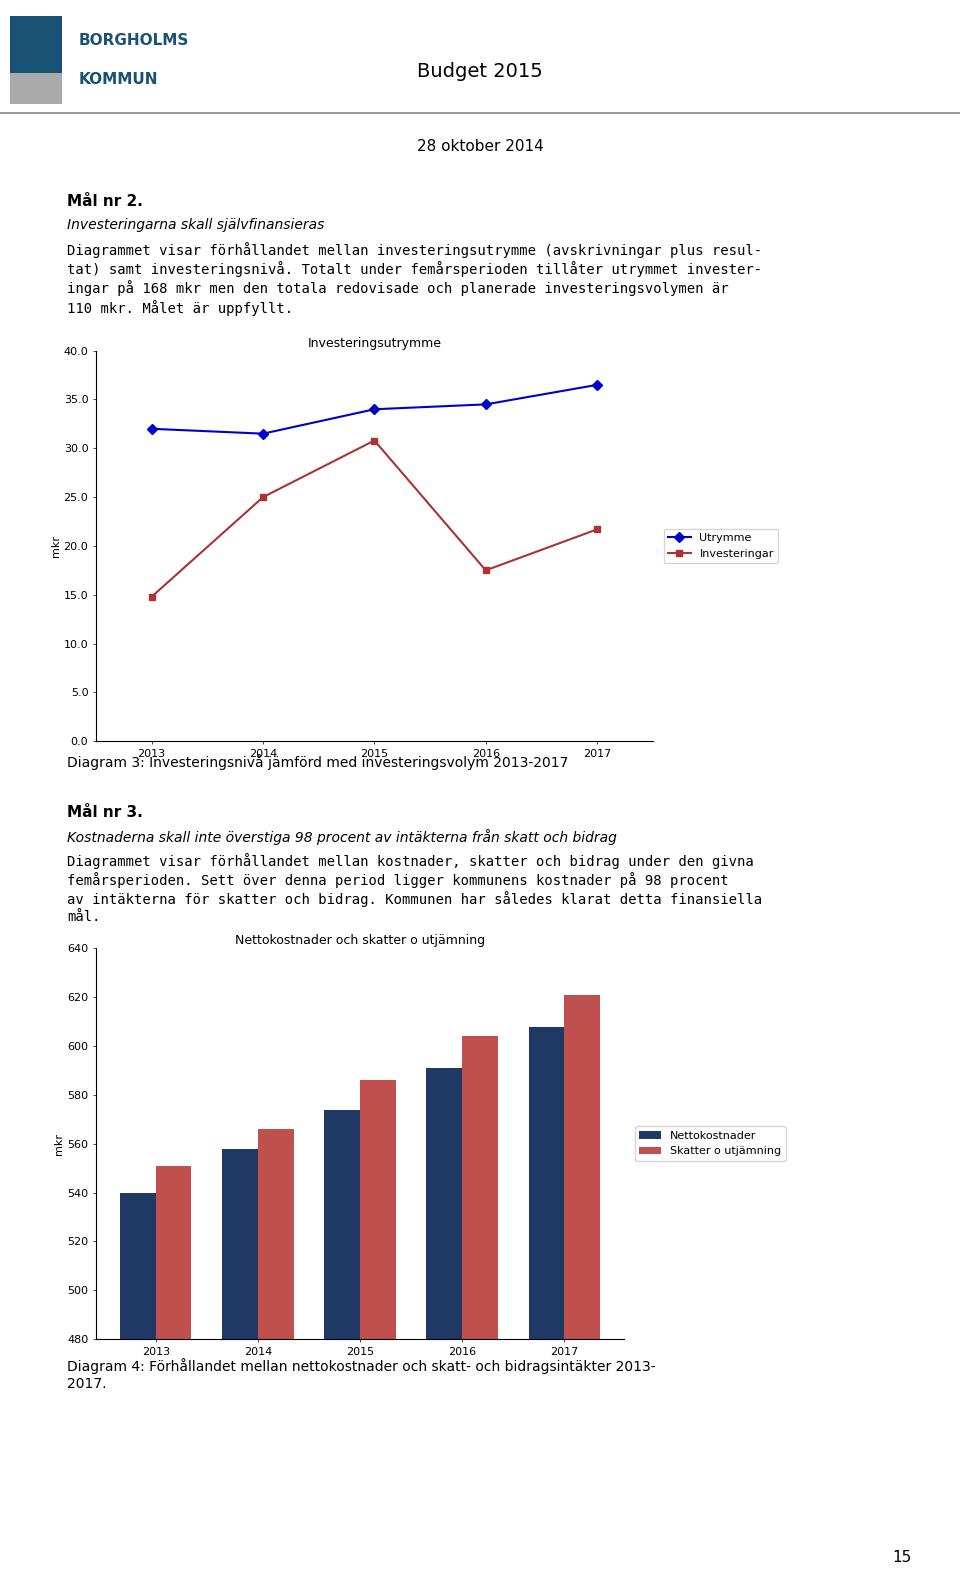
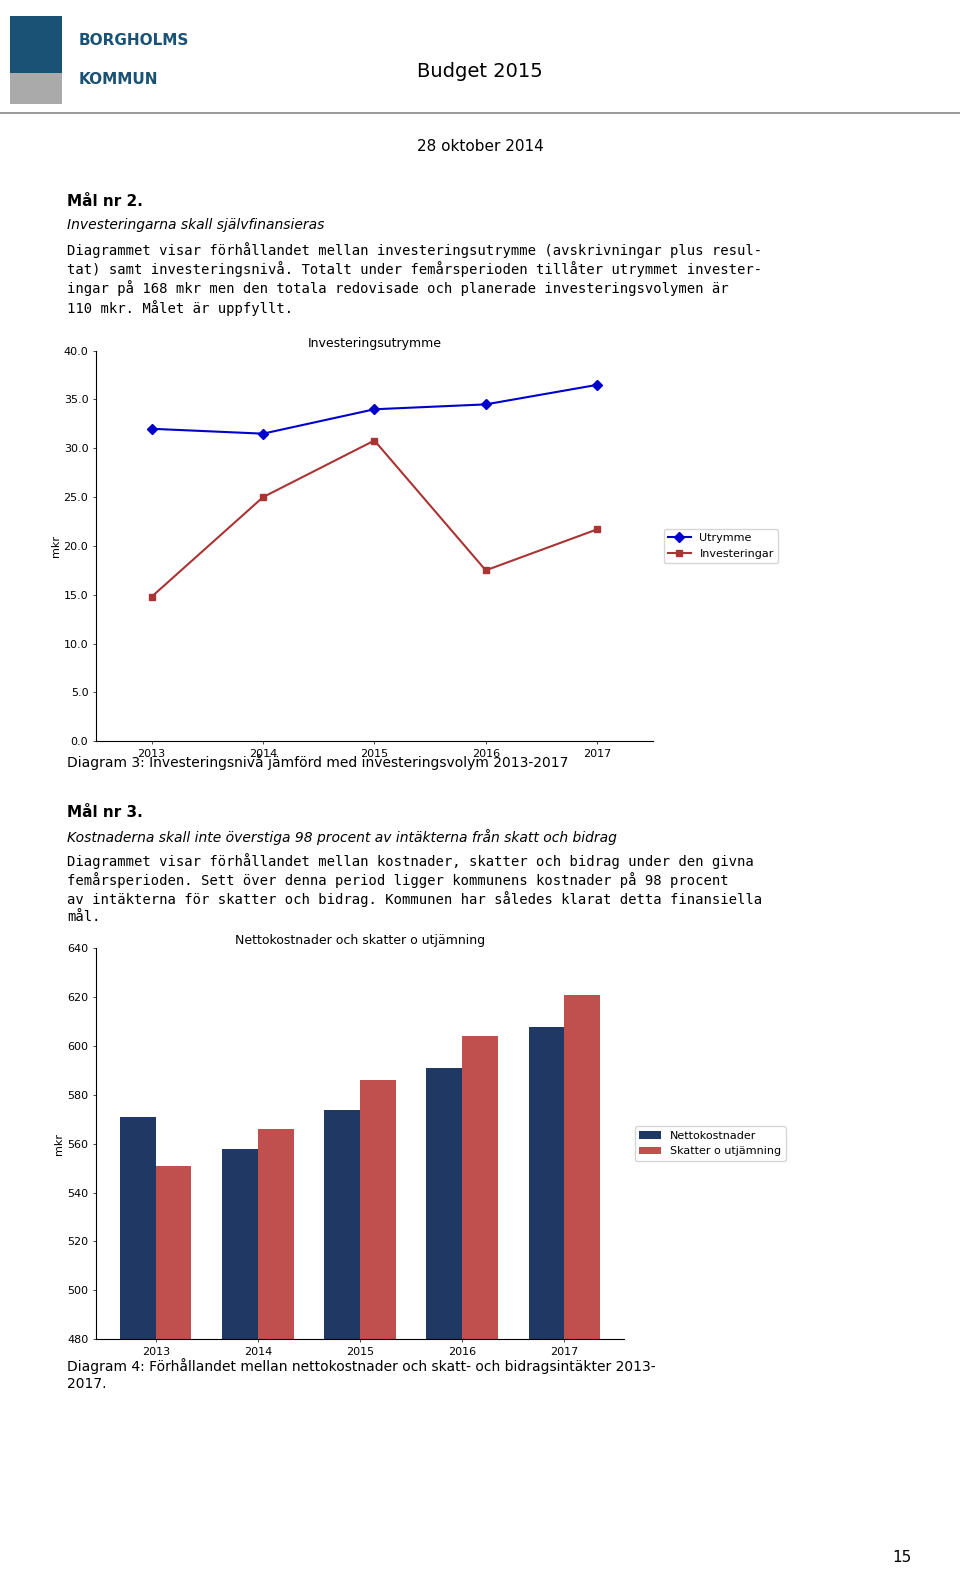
Nettokostnader och skatter o utjämning/Nettokostnader/2013: 540 -> 571
